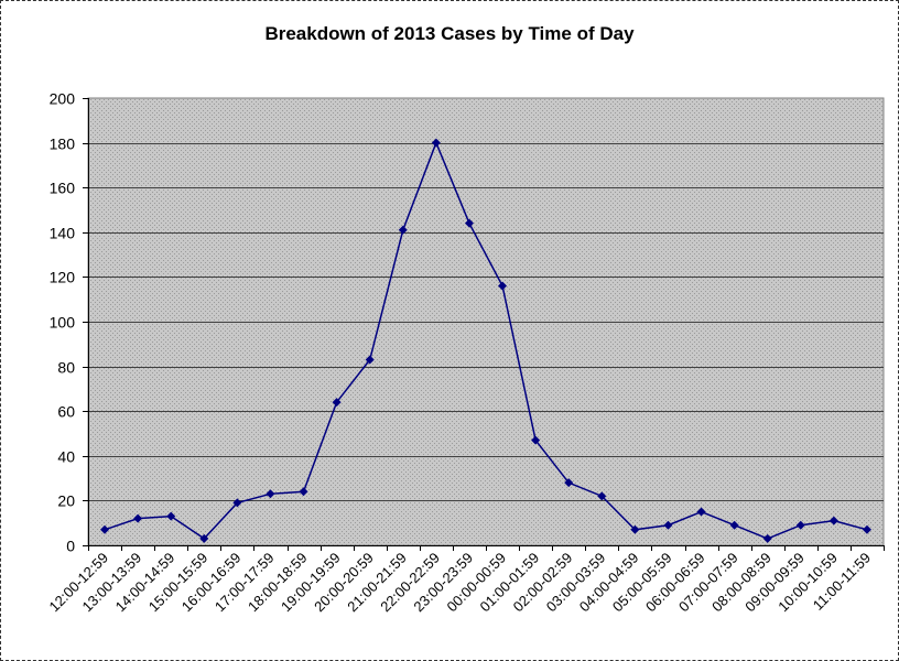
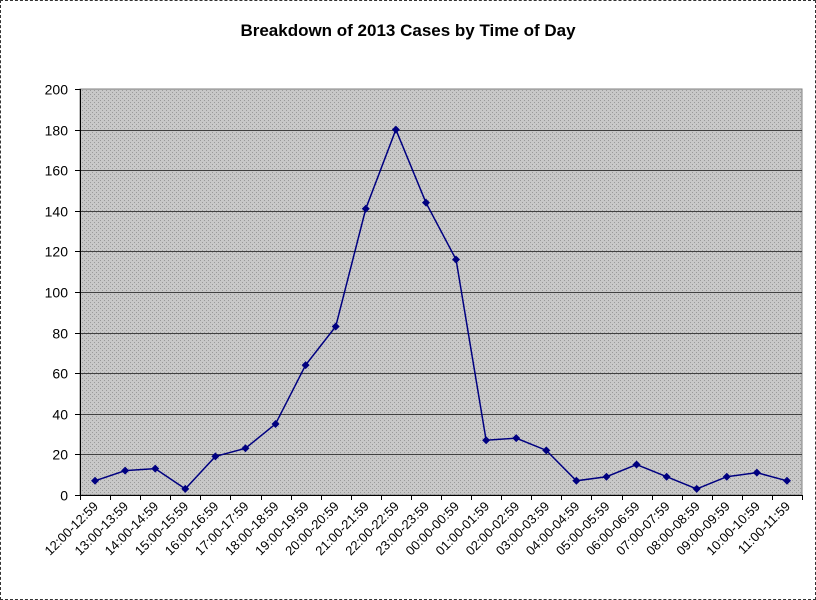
18:00-18:59: 24 -> 35
01:00-01:59: 47 -> 27
